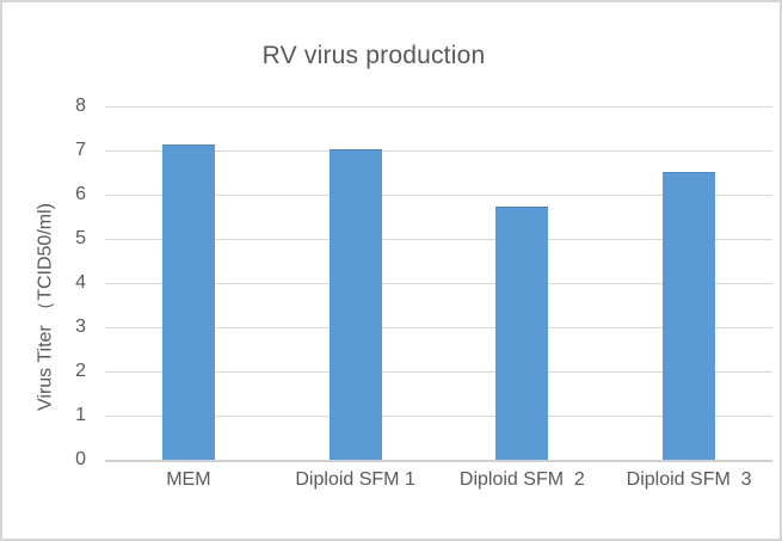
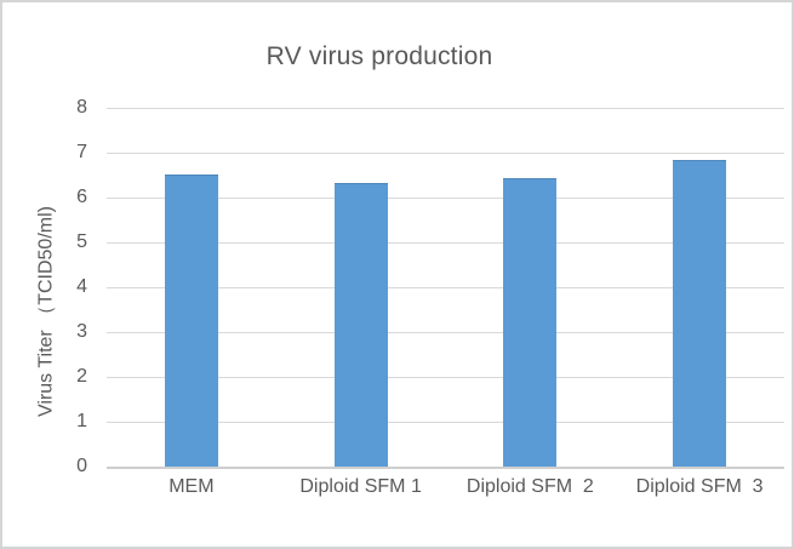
MEM: 7.1 -> 6.5
Diploid SFM 1: 7.0 -> 6.3
Diploid SFM 2: 5.7 -> 6.4
Diploid SFM 3: 6.5 -> 6.8
